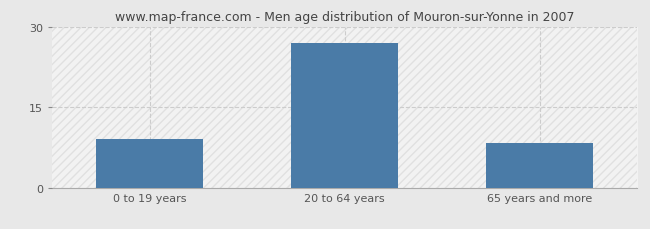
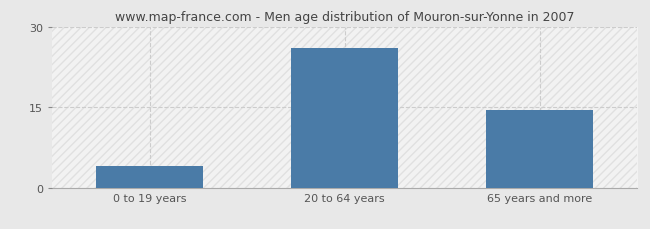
0 to 19 years: 9.0 -> 4.0
20 to 64 years: 27.0 -> 26.0
65 years and more: 8.4 -> 14.5
